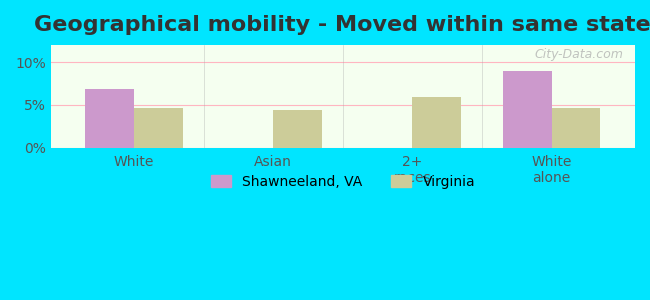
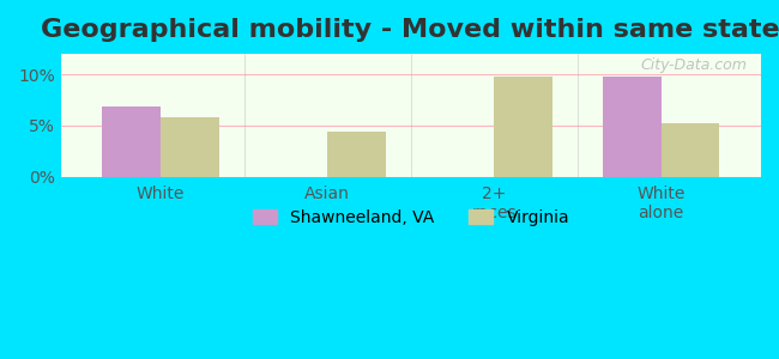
Virginia/White: 4.6% -> 5.8%
Virginia/2+ races: 5.9% -> 9.8%
Shawneeland, VA/White alone: 9.0% -> 9.8%
Virginia/White alone: 4.6% -> 5.2%
